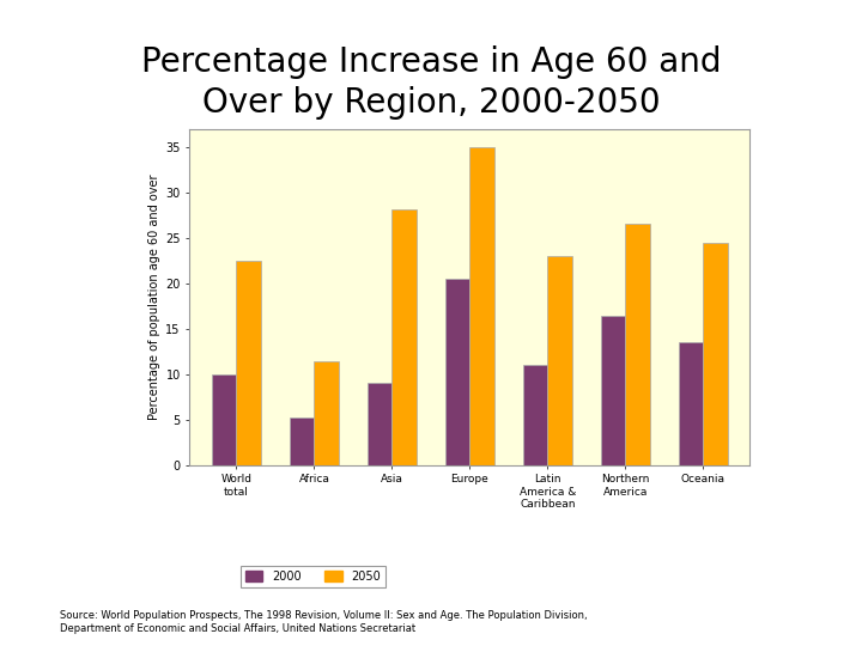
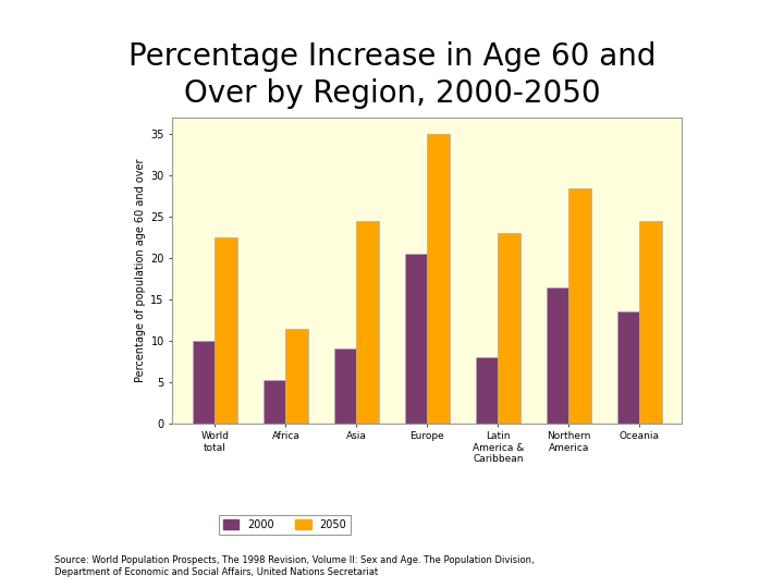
2050/Asia: 28.2 -> 24.5
2000/Latin America & Caribbean: 11.0 -> 8.0
2050/Northern America: 26.6 -> 28.5
